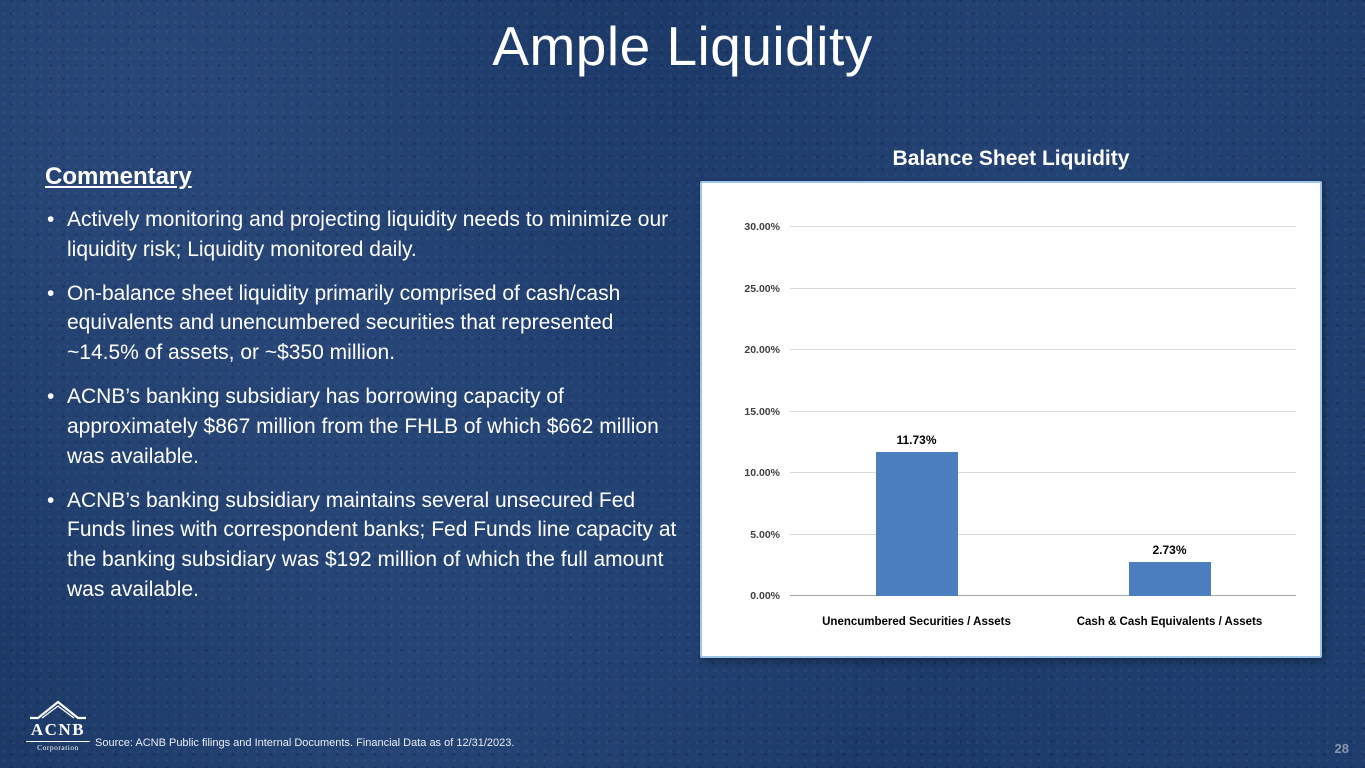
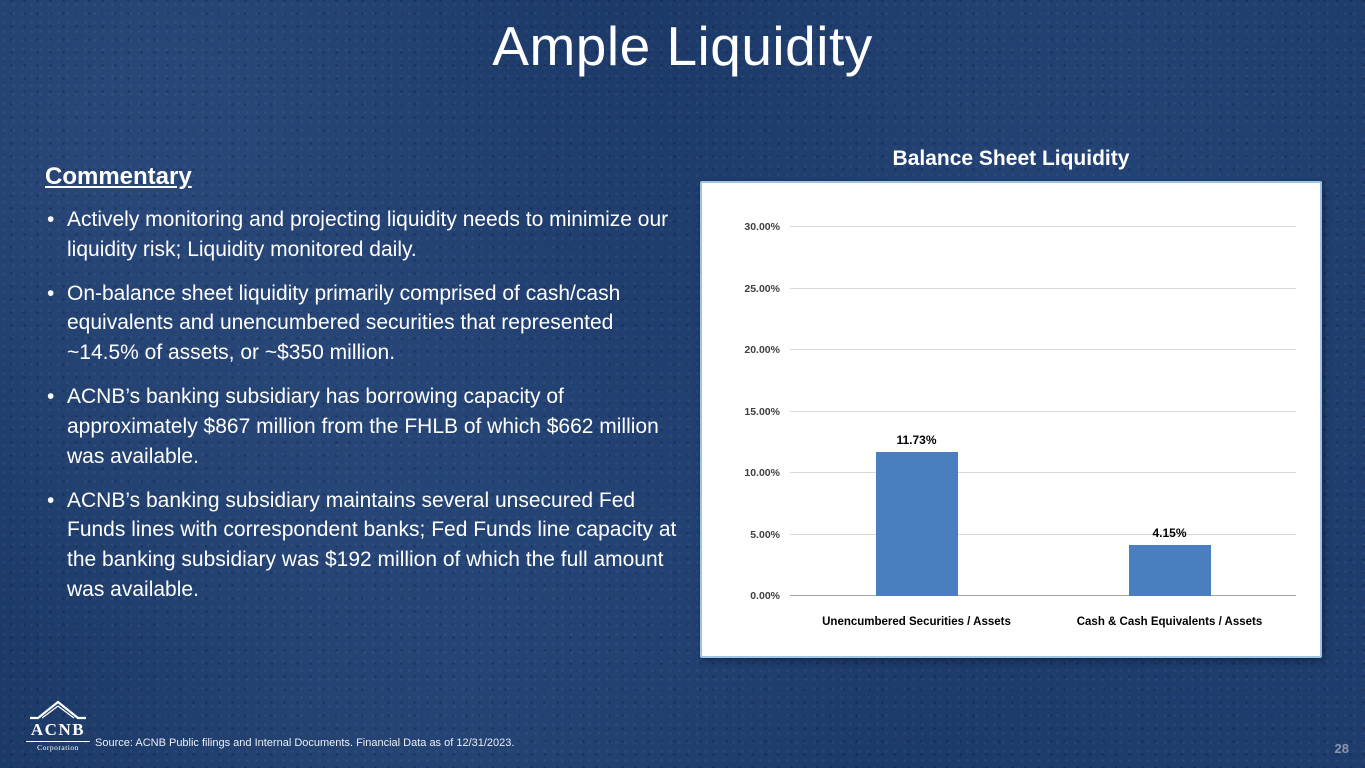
Cash & Cash Equivalents / Assets: 2.73% -> 4.15%
